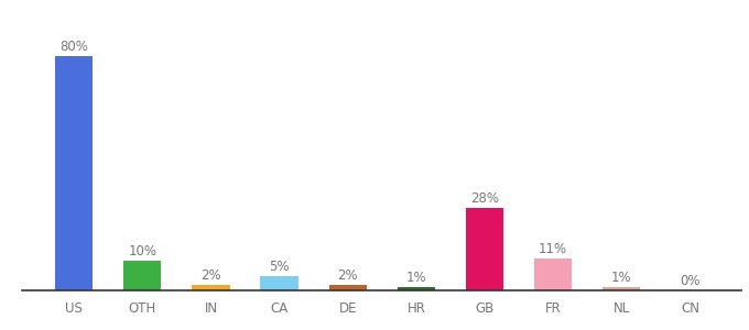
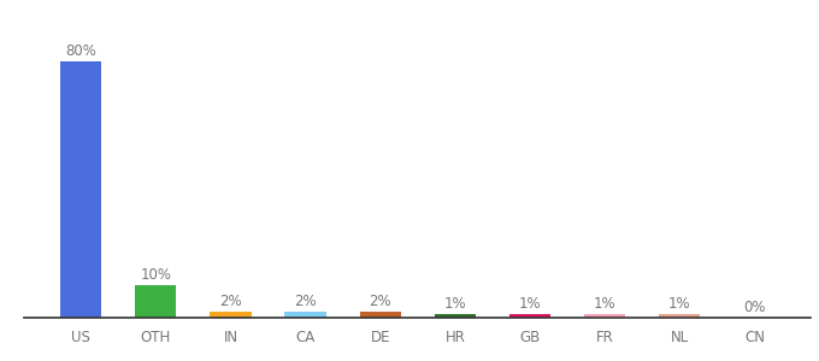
CA: 5% -> 2%
GB: 28% -> 1%
FR: 11% -> 1%
